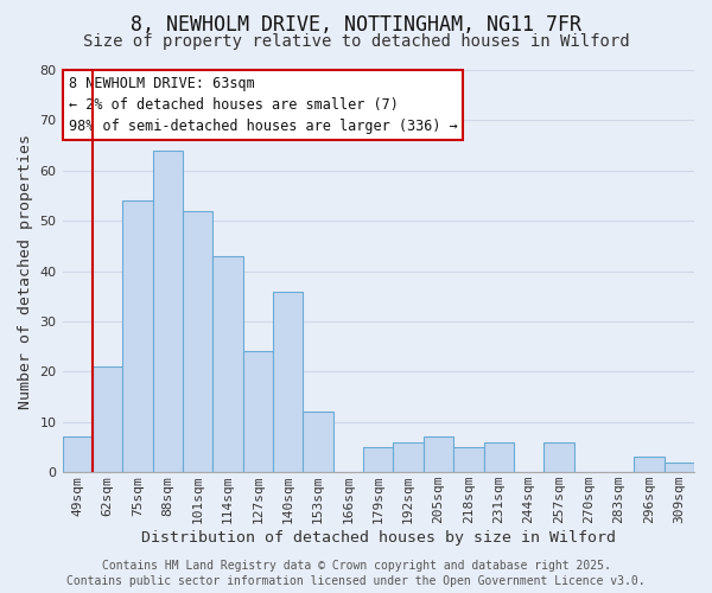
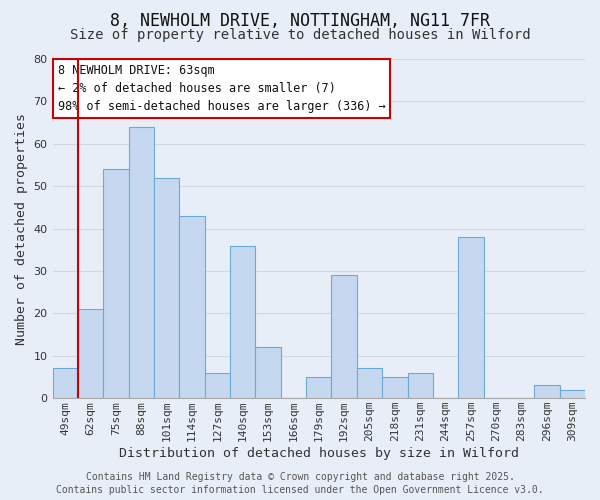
127sqm: 24 -> 6
192sqm: 6 -> 29
257sqm: 6 -> 38
